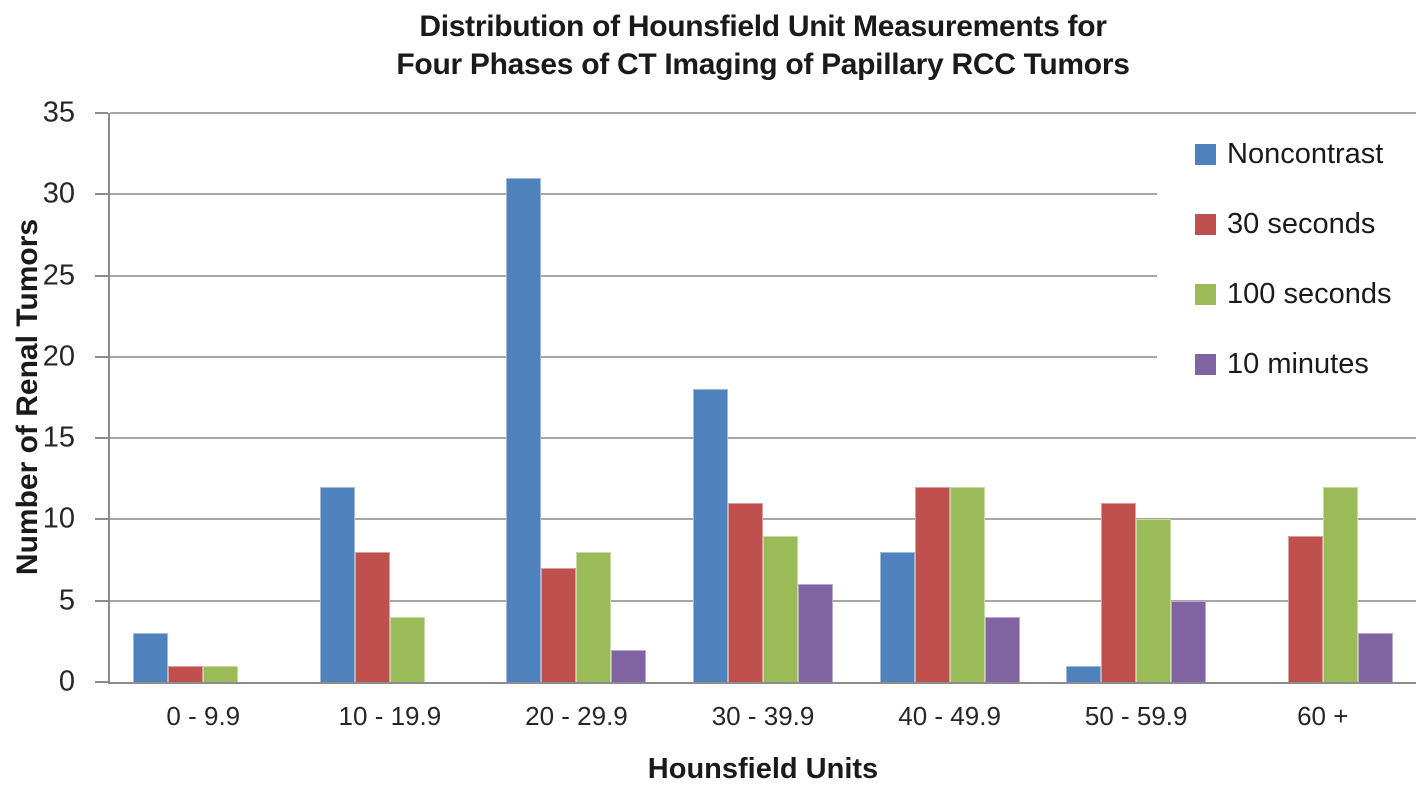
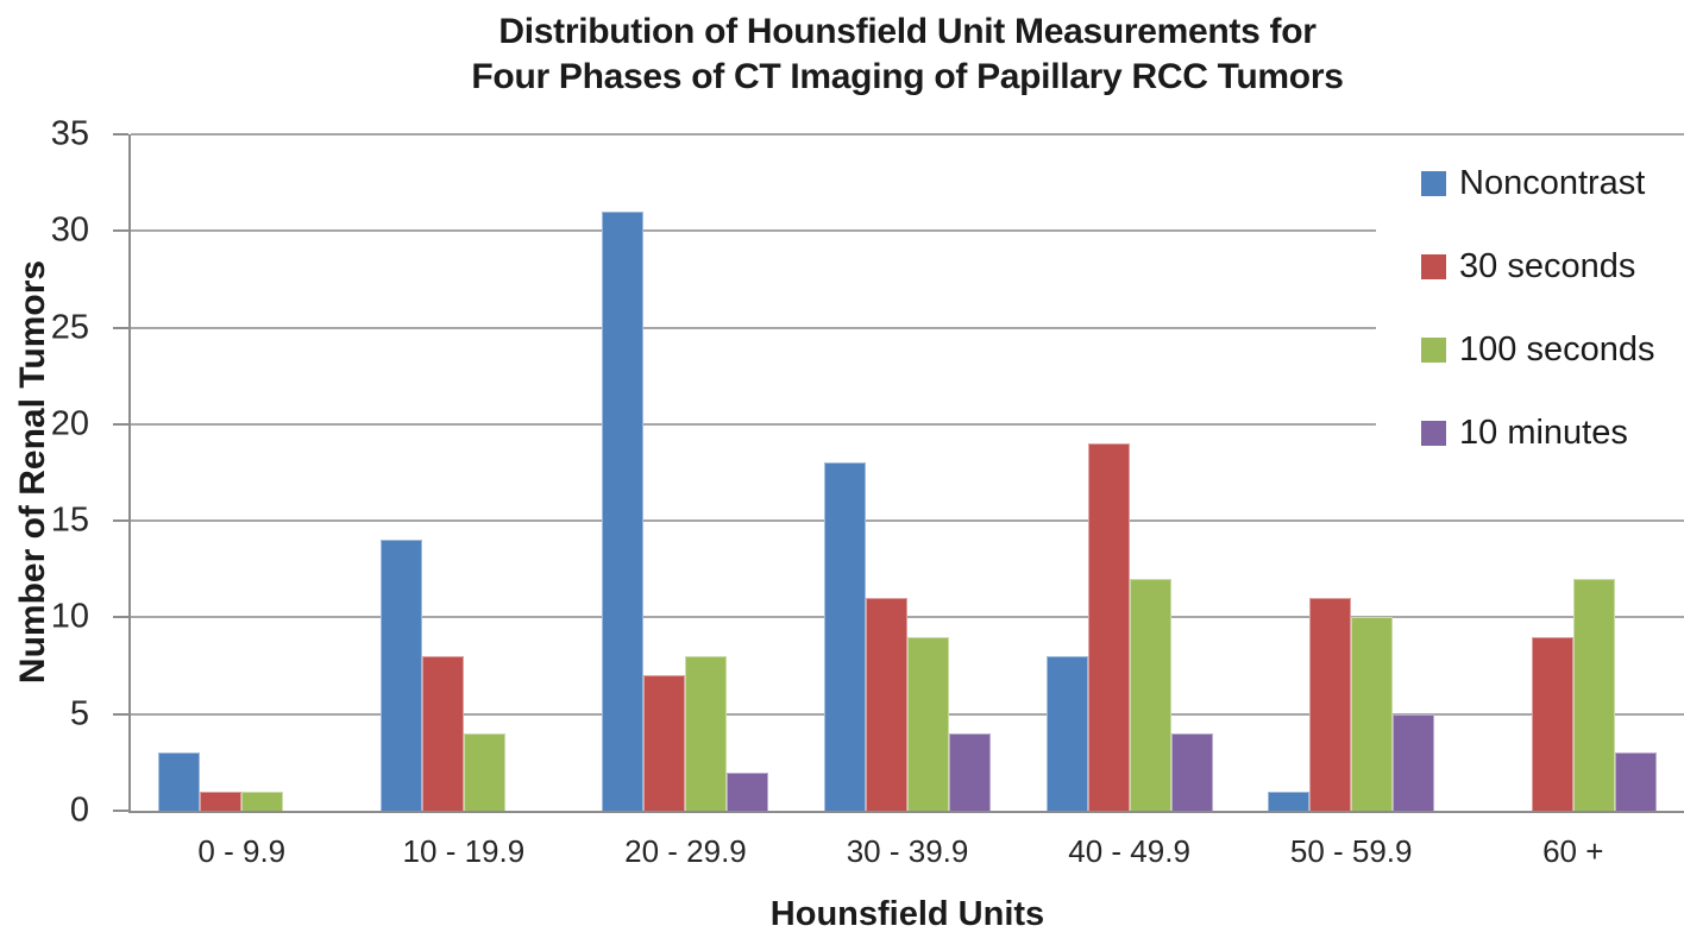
Noncontrast/10 - 19.9: 12 -> 14
10 minutes/30 - 39.9: 6 -> 4
30 seconds/40 - 49.9: 12 -> 19
